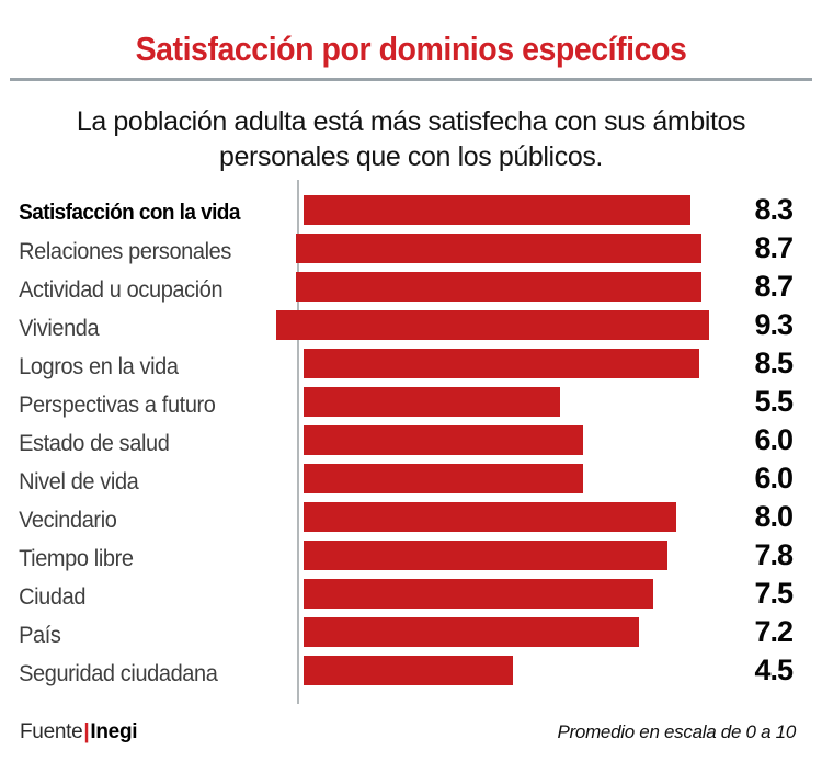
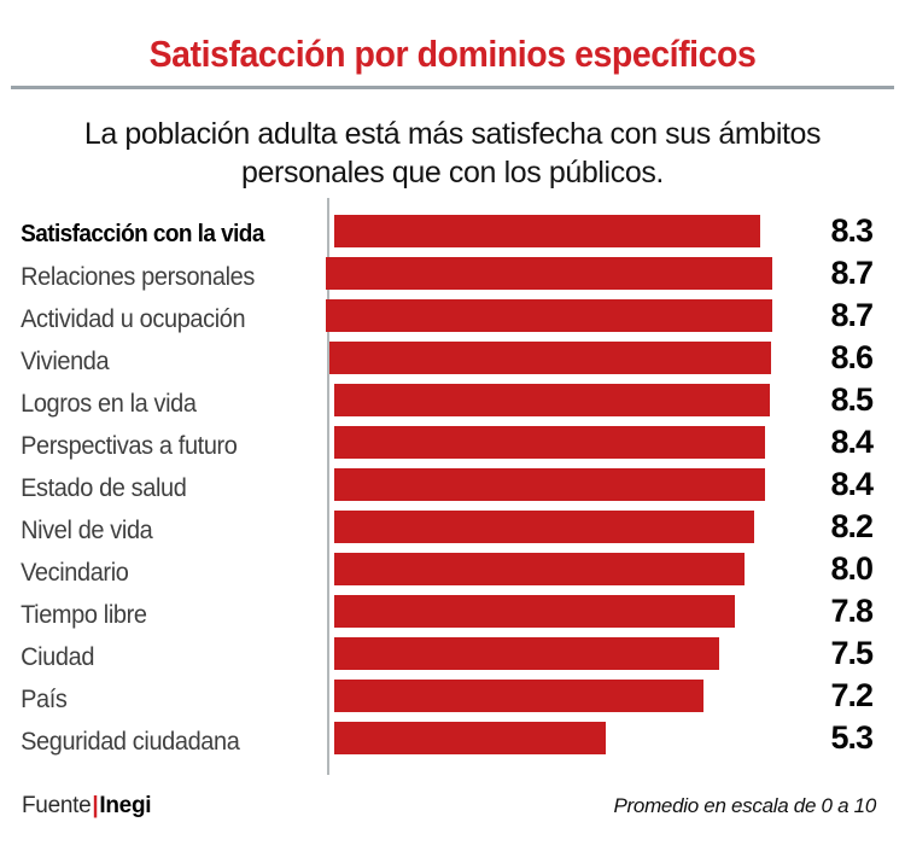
Vivienda: 9.3 -> 8.6
Perspectivas a futuro: 5.5 -> 8.4
Estado de salud: 6.0 -> 8.4
Nivel de vida: 6.0 -> 8.2
Seguridad ciudadana: 4.5 -> 5.3
